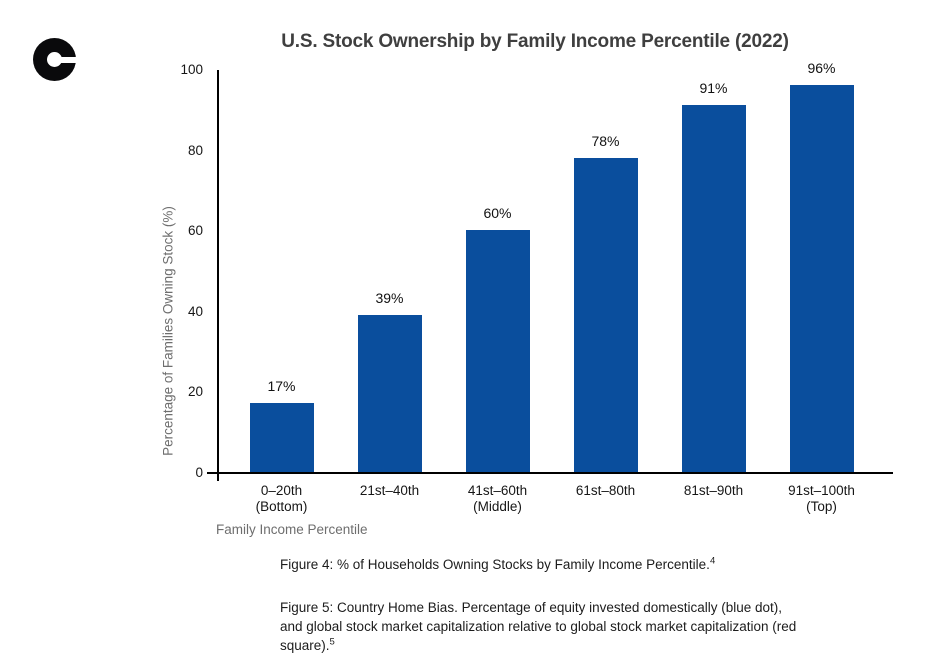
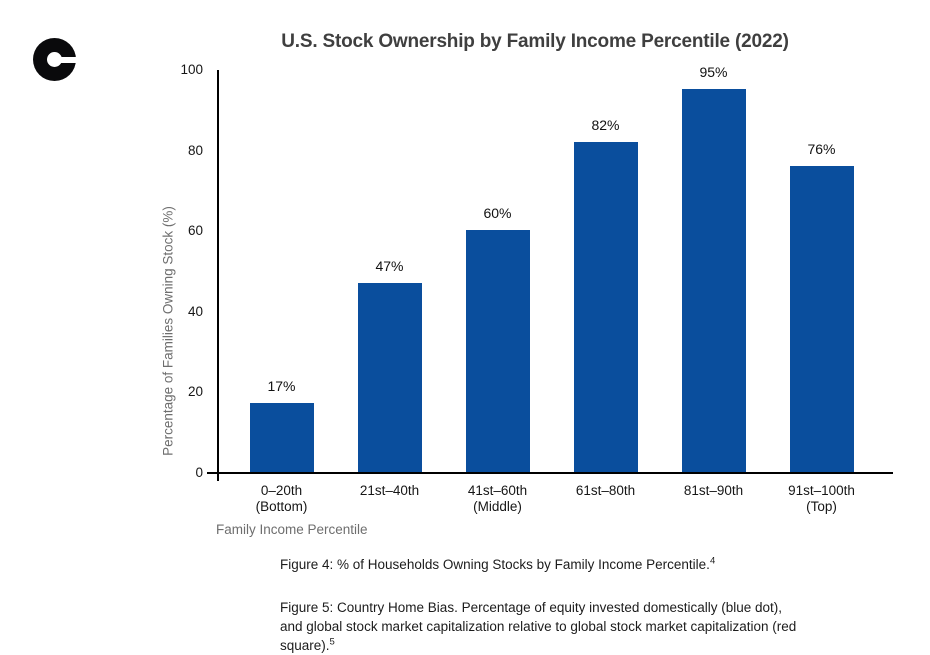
21st–40th: 39% -> 47%
61st–80th: 78% -> 82%
81st–90th: 91% -> 95%
91st–100th (Top): 96% -> 76%
